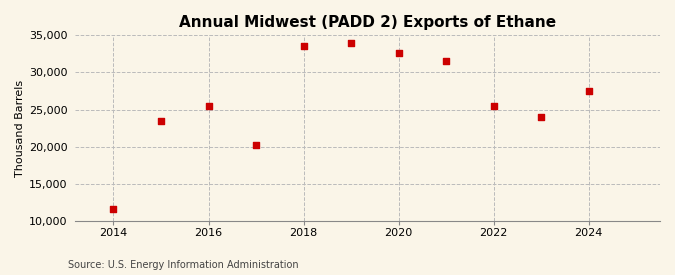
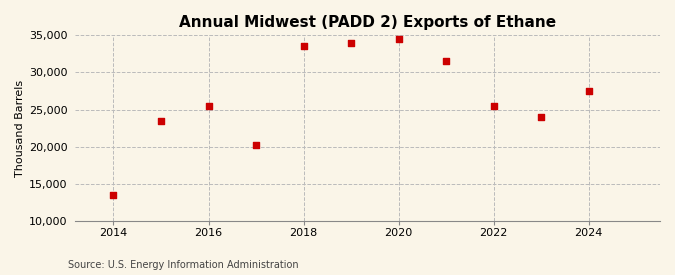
2014: 11,600 -> 13,500
2020: 32,600 -> 34,500
